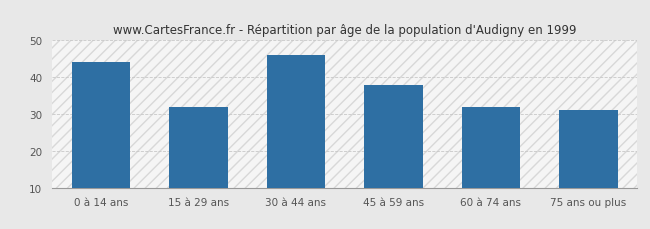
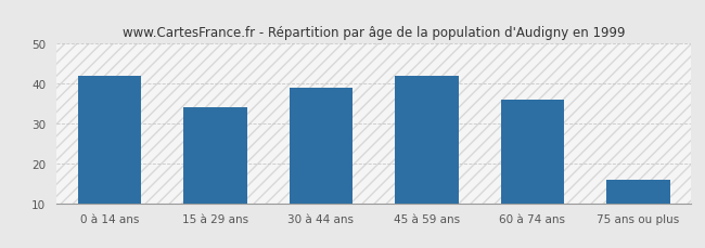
0 à 14 ans: 44 -> 42
15 à 29 ans: 32 -> 34
30 à 44 ans: 46 -> 39
45 à 59 ans: 38 -> 42
60 à 74 ans: 32 -> 36
75 ans ou plus: 31 -> 16
